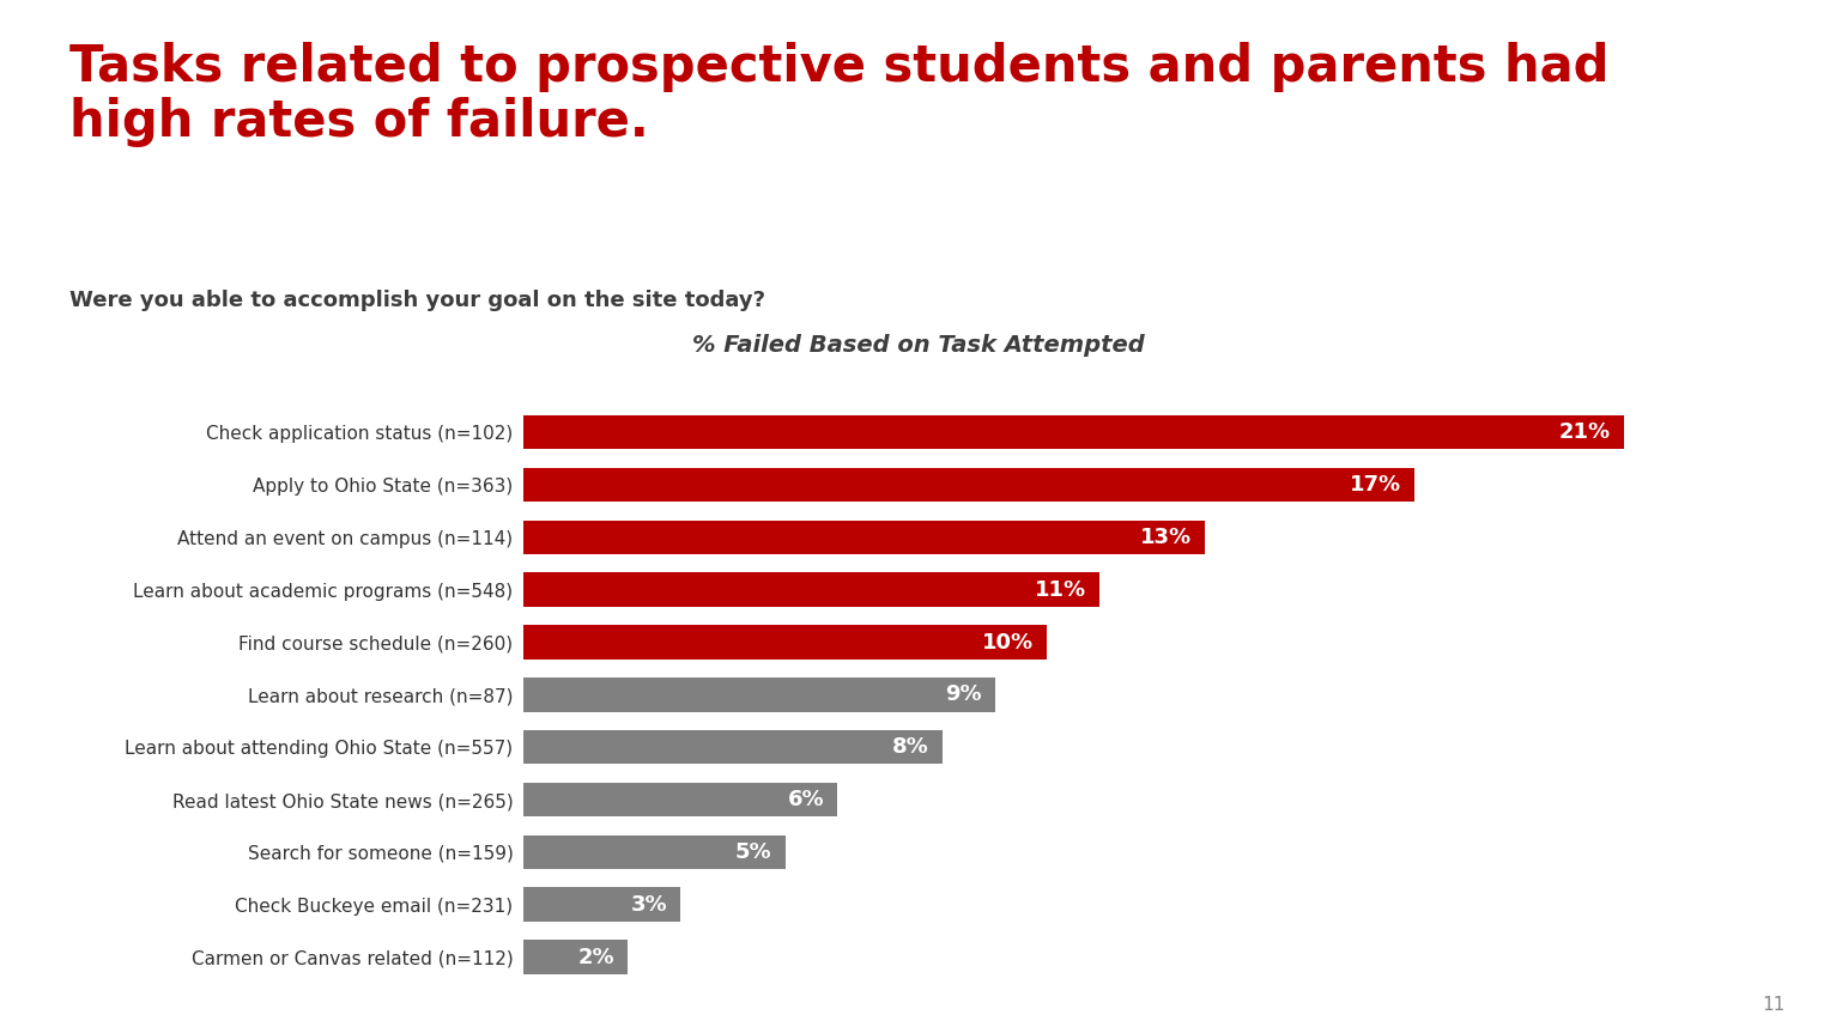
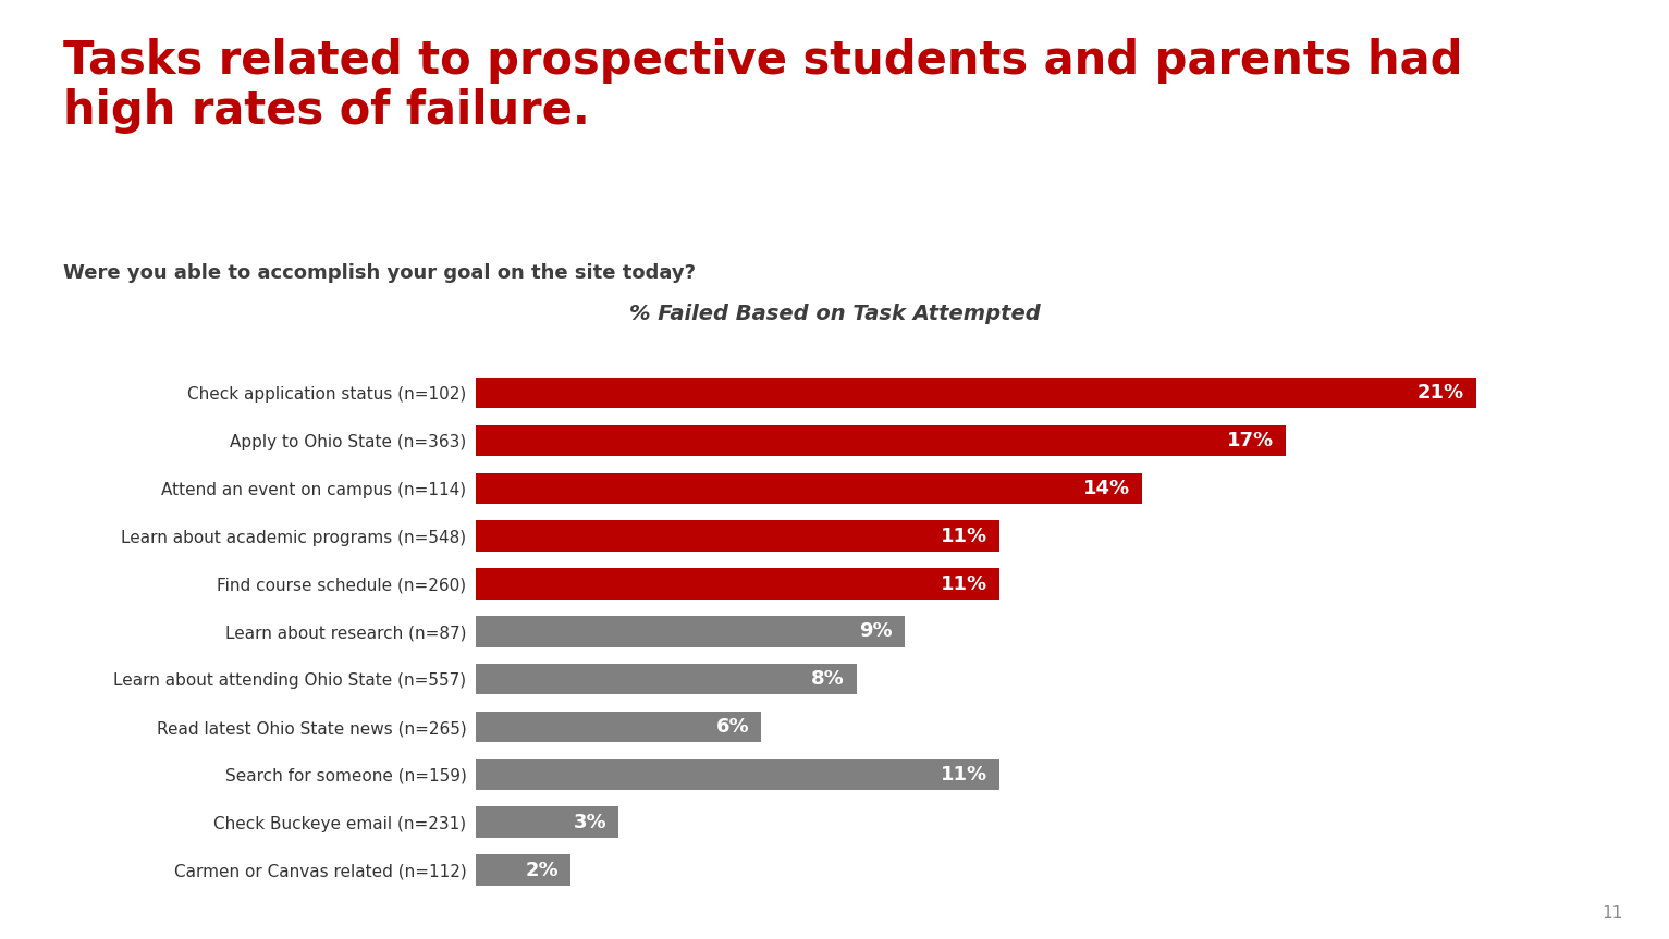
Attend an event on campus (n=114): 13% -> 14%
Find course schedule (n=260): 10% -> 11%
Search for someone (n=159): 5% -> 11%
